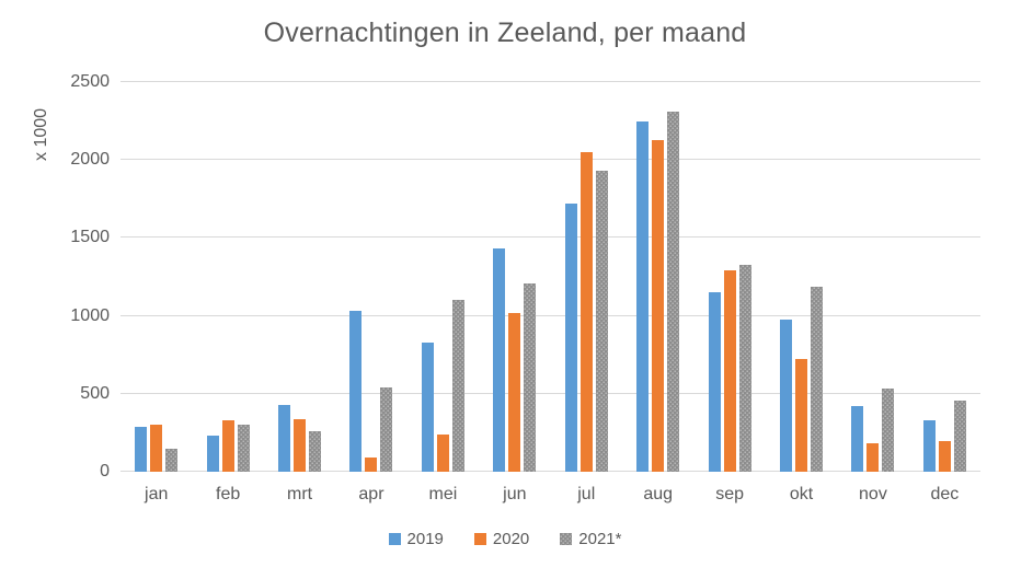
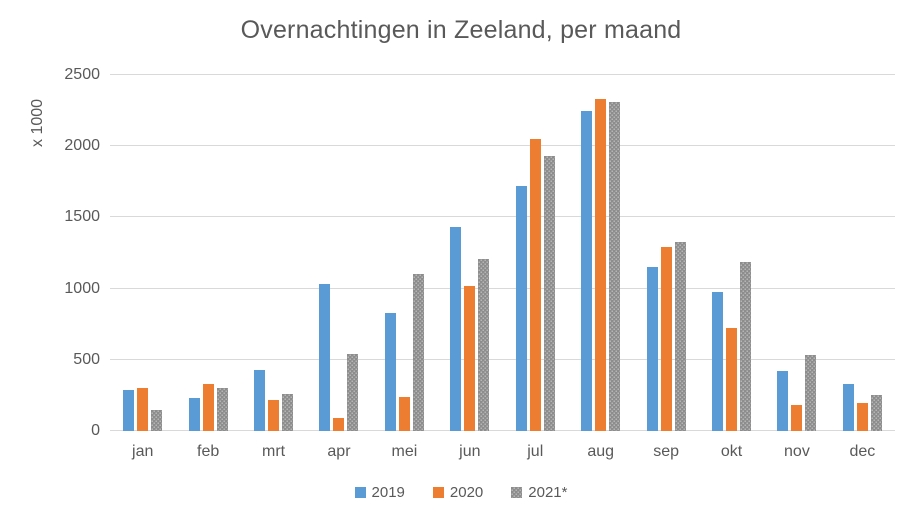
2020/mrt: 340 -> 220
2020/aug: 2130 -> 2340
2021*/dec: 460 -> 250
